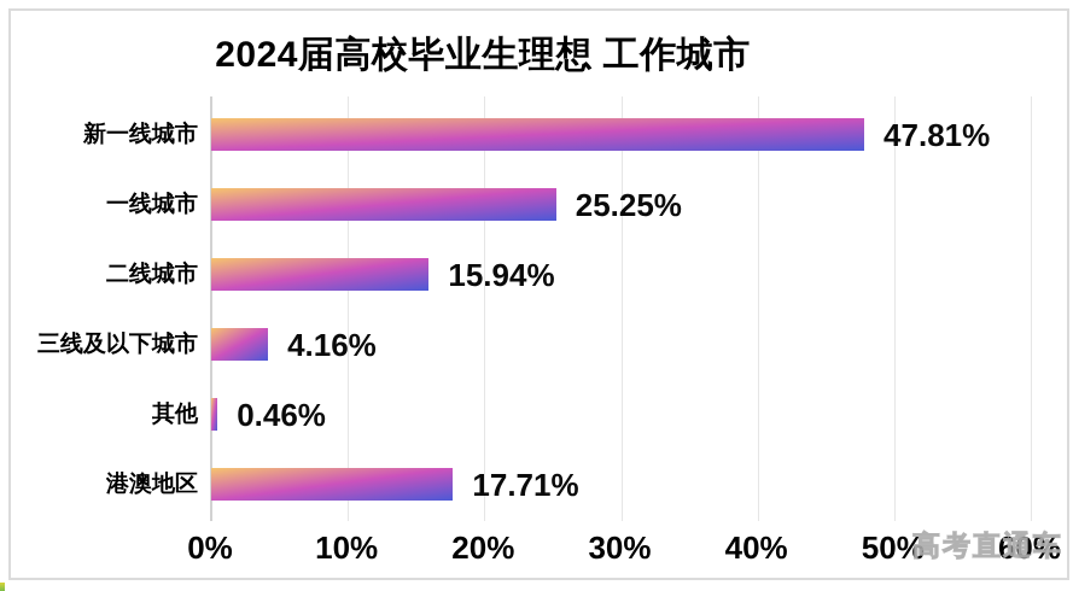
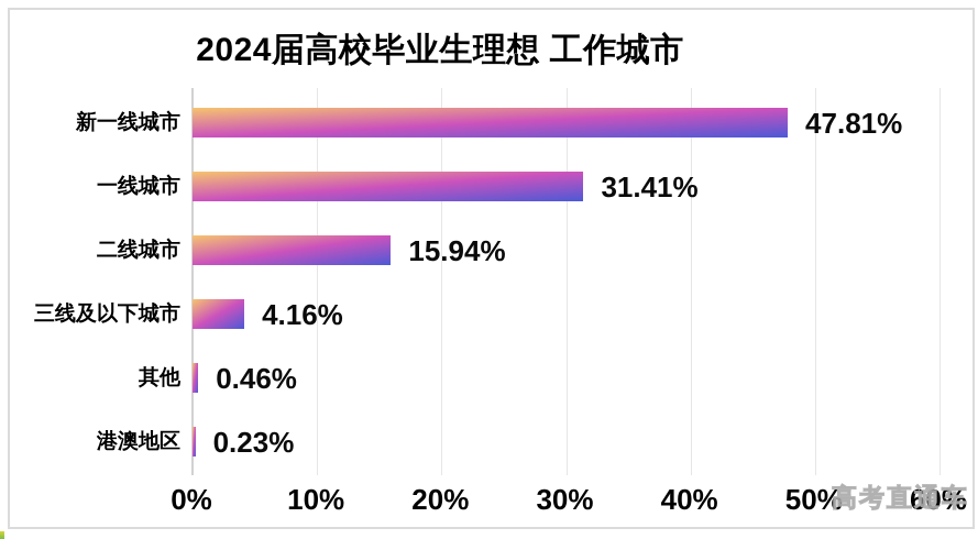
一线城市: 25.25% -> 31.41%
港澳地区: 17.71% -> 0.23%
